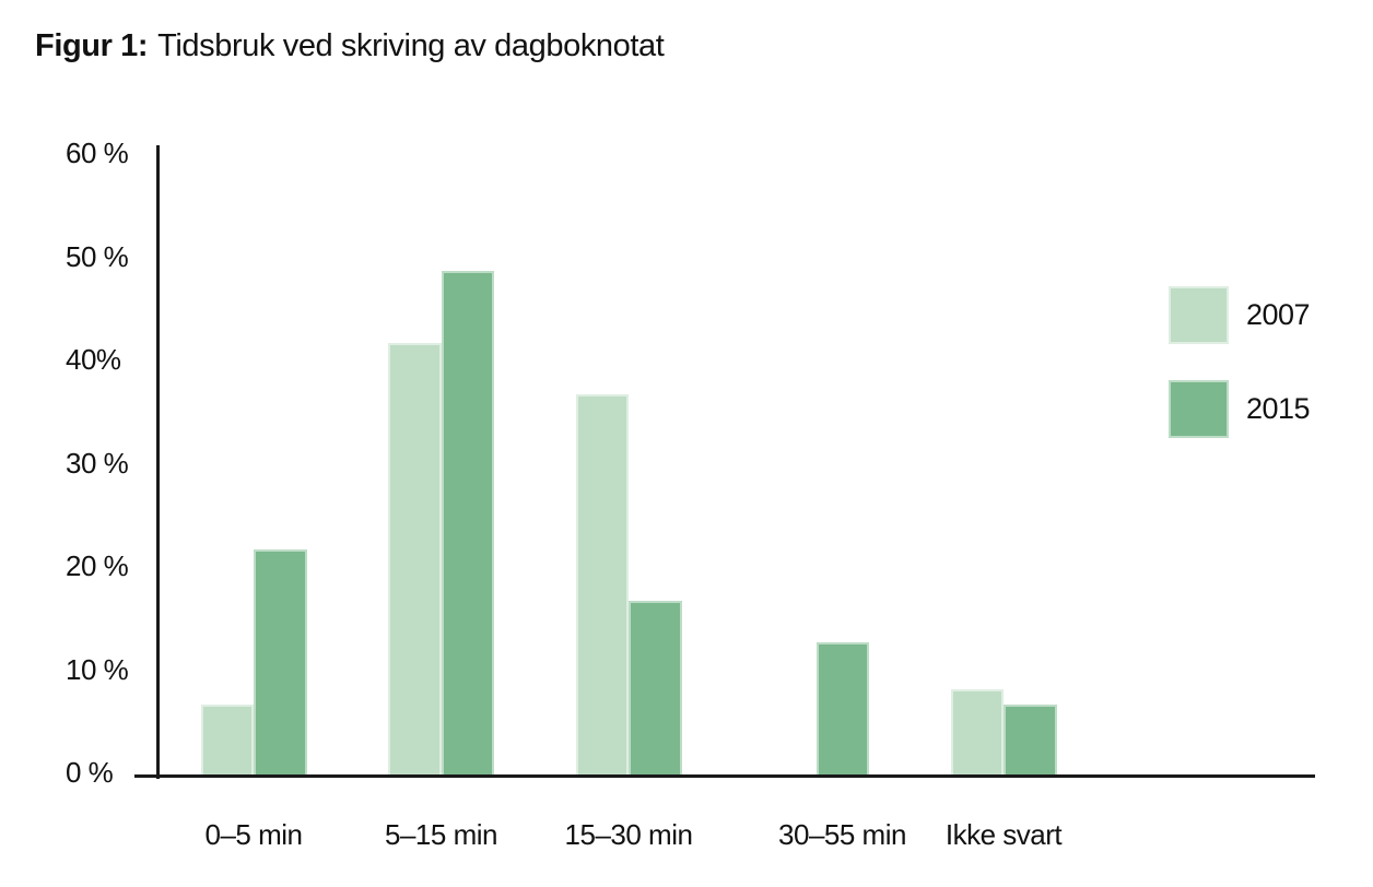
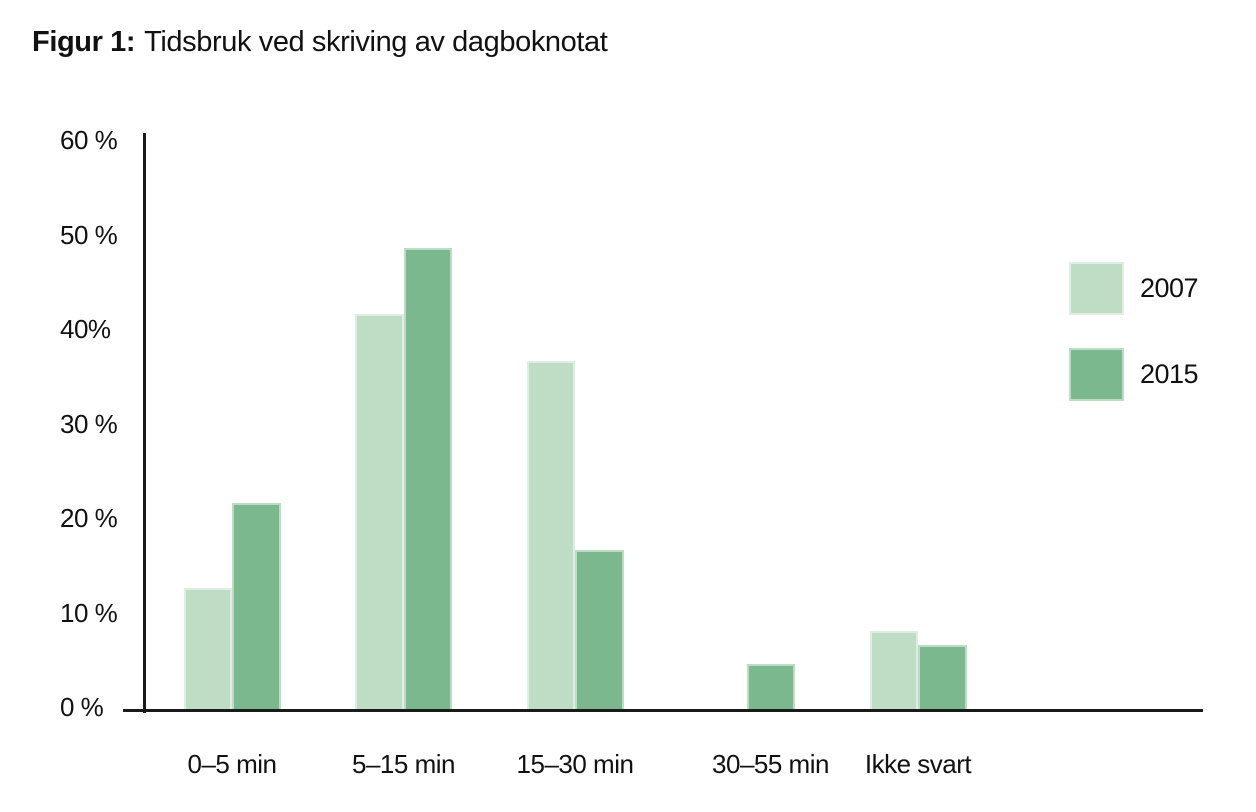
2007/0–5 min: 7% -> 13%
2015/30–55 min: 13% -> 5%
